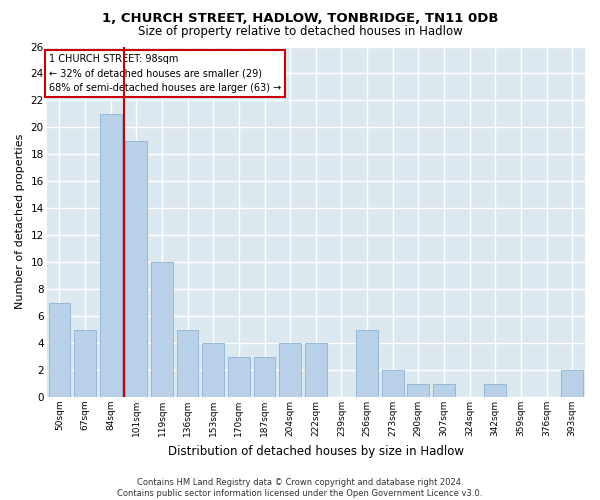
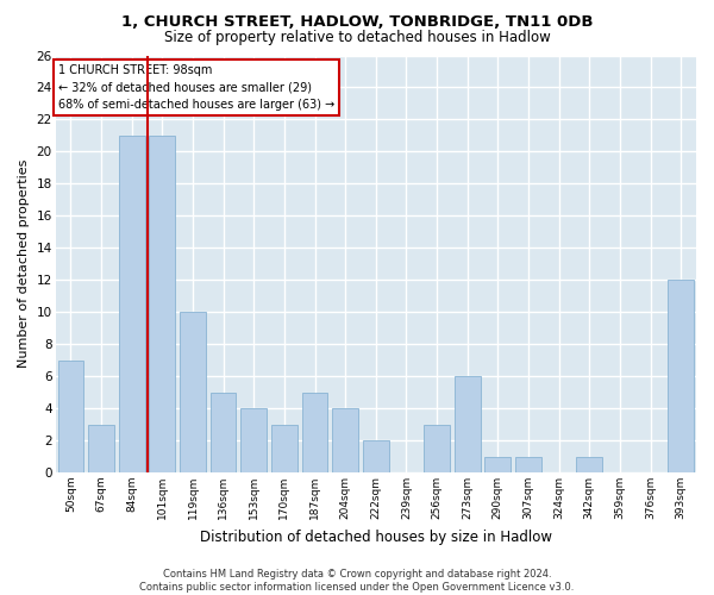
67sqm: 5 -> 3
101sqm: 19 -> 21
187sqm: 3 -> 5
222sqm: 4 -> 2
256sqm: 5 -> 3
273sqm: 2 -> 6
393sqm: 2 -> 12
